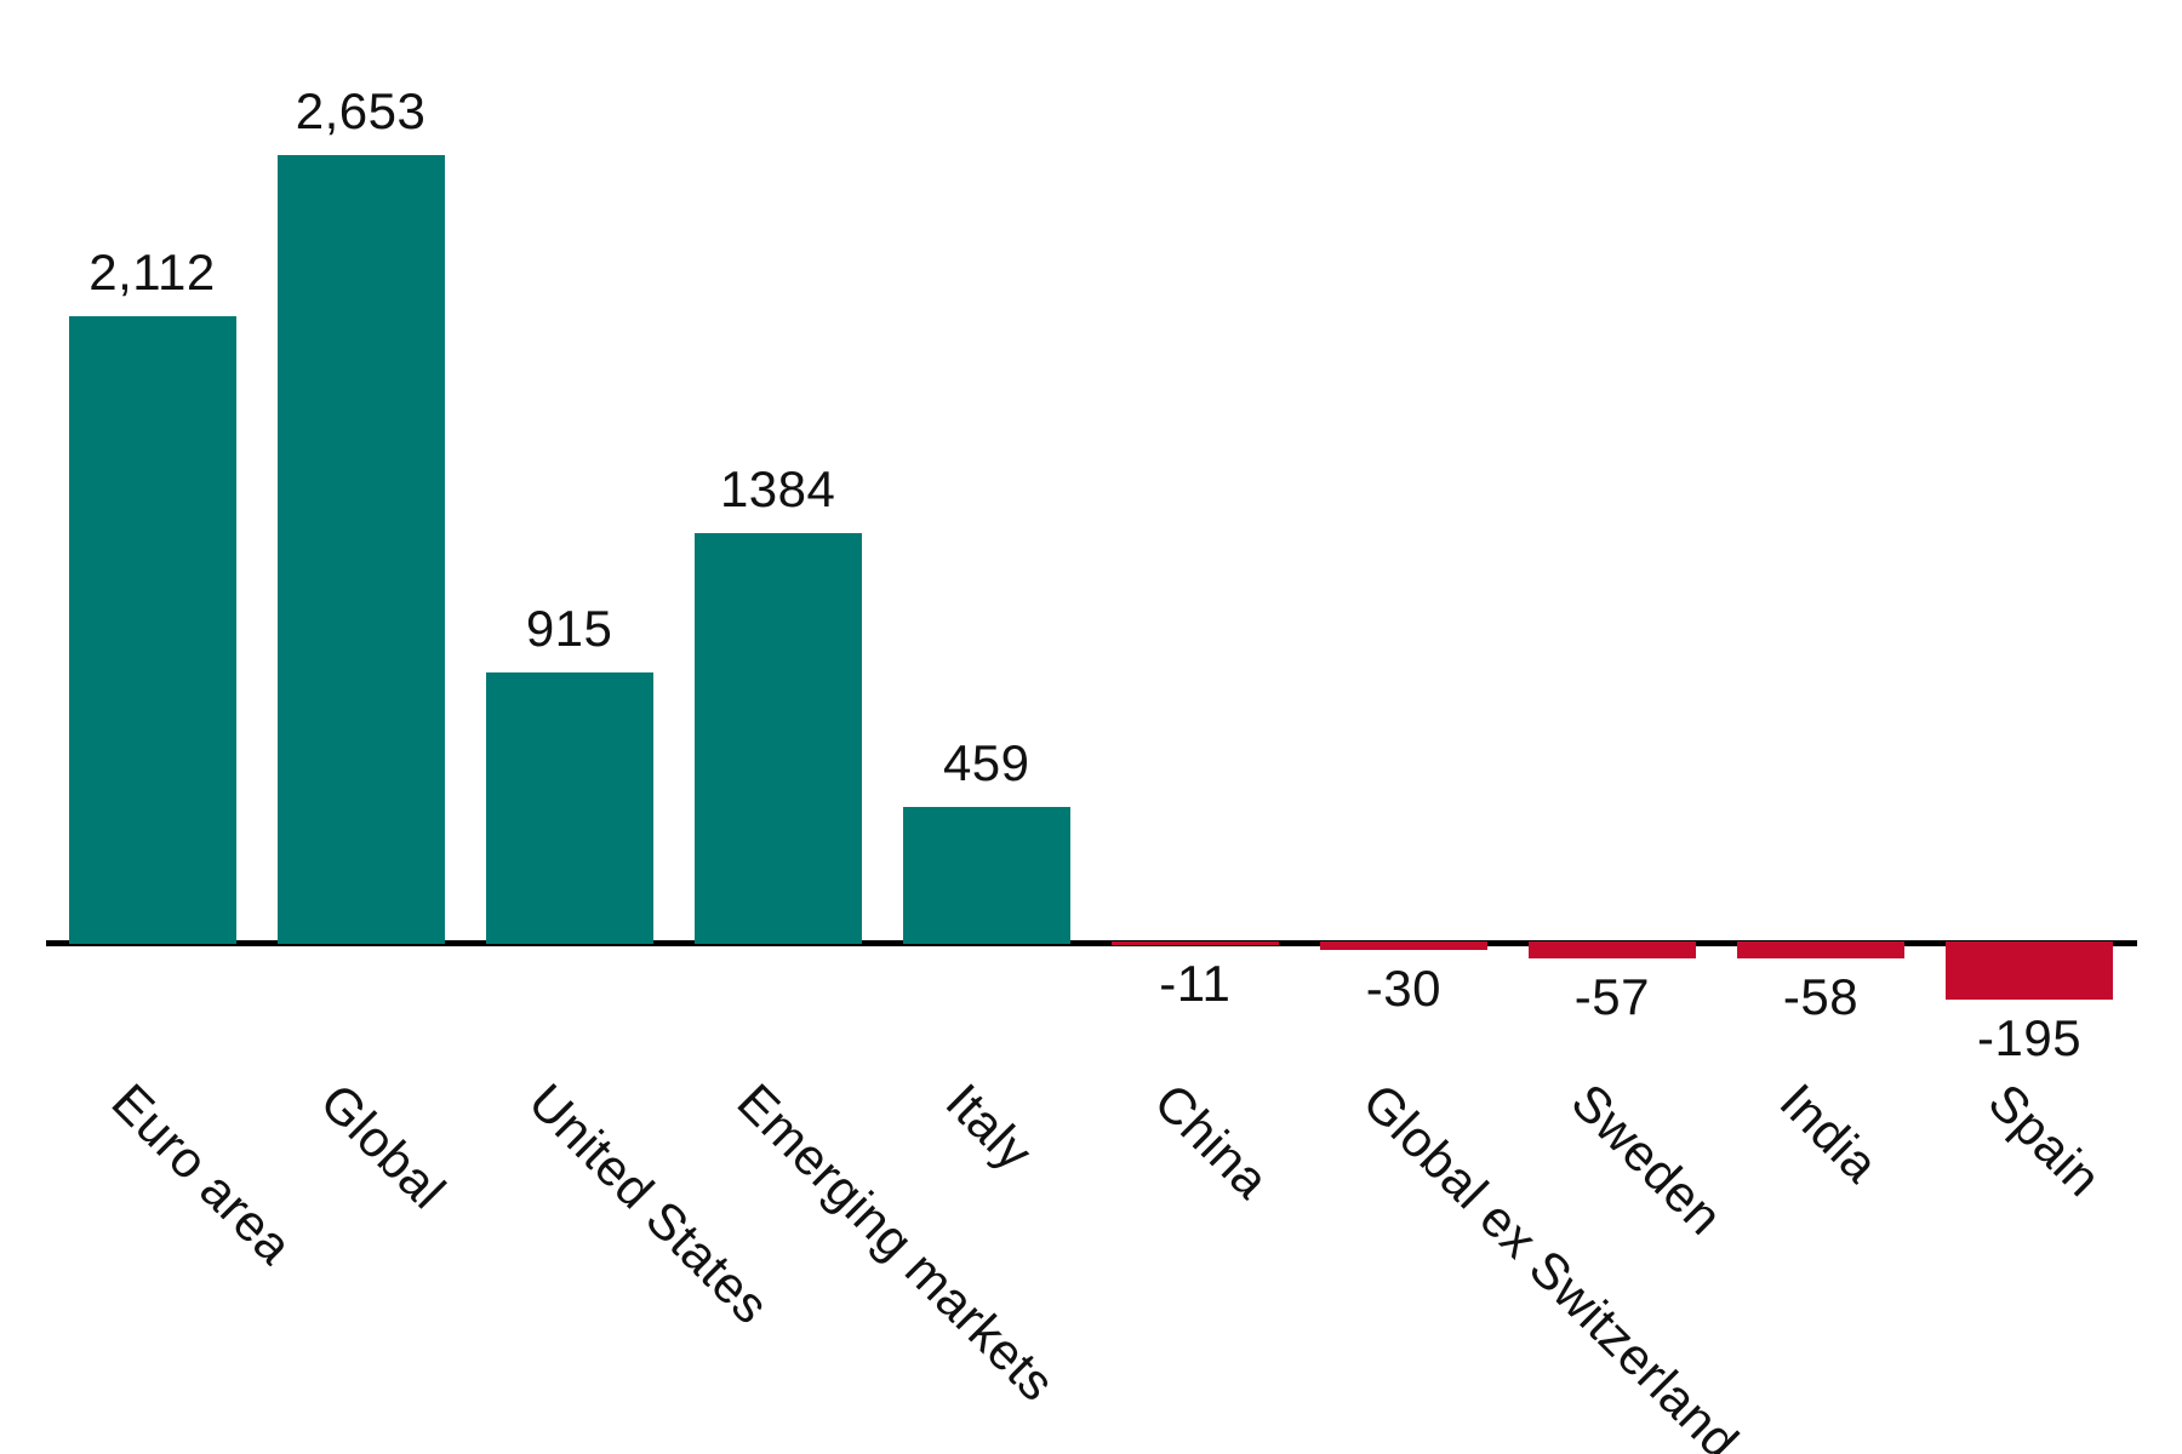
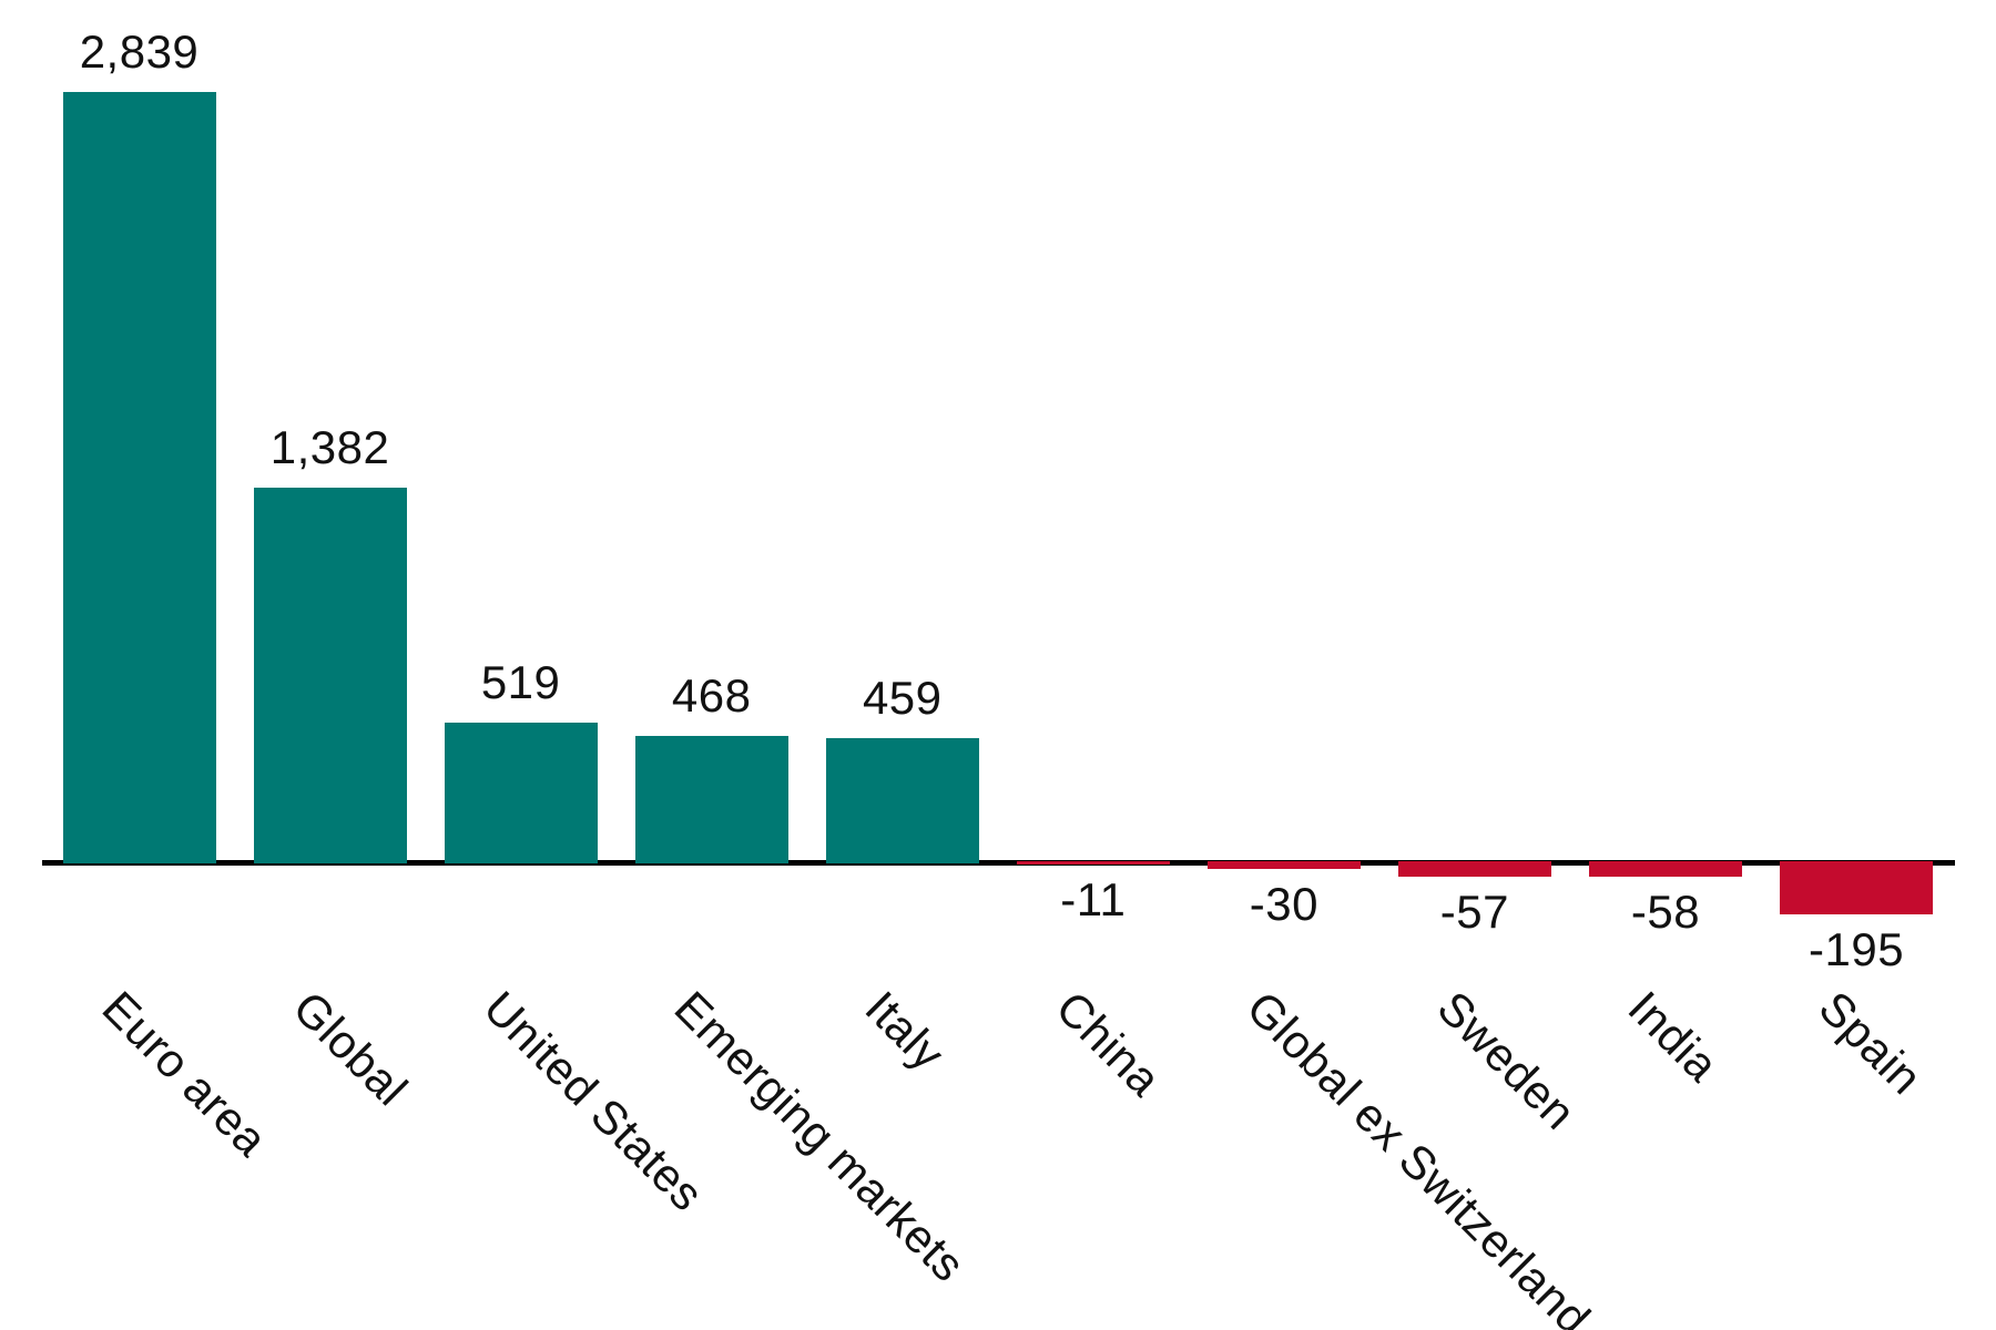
Euro area: 2,112 -> 2,839
Global: 2,653 -> 1,382
United States: 915 -> 519
Emerging markets: 1384 -> 468
